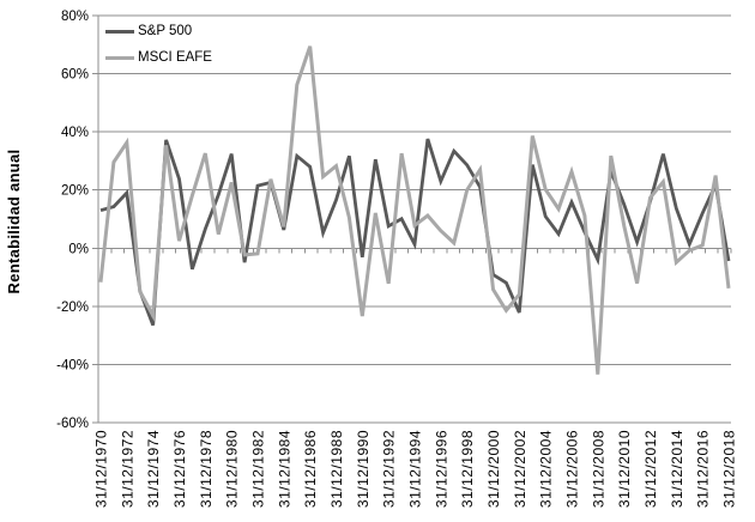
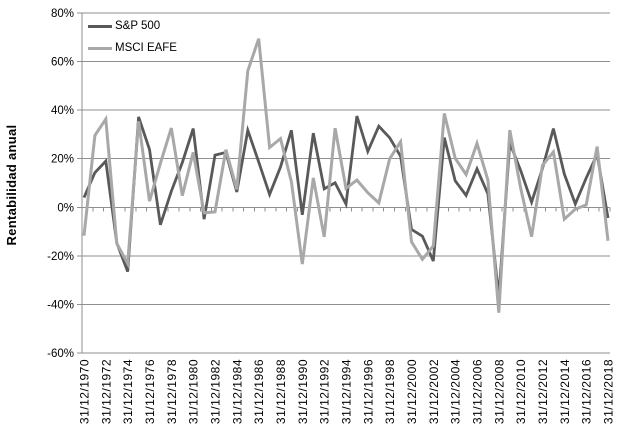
S&P 500/31/12/1970: 13% -> 4%
S&P 500/31/12/1986: 28% -> 19%
S&P 500/31/12/2008: -4% -> -37%
